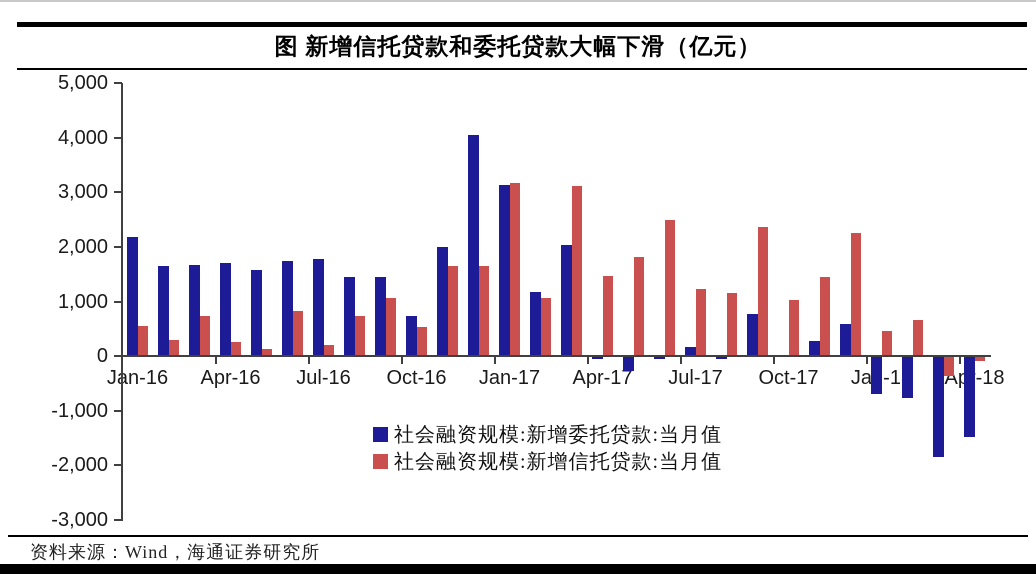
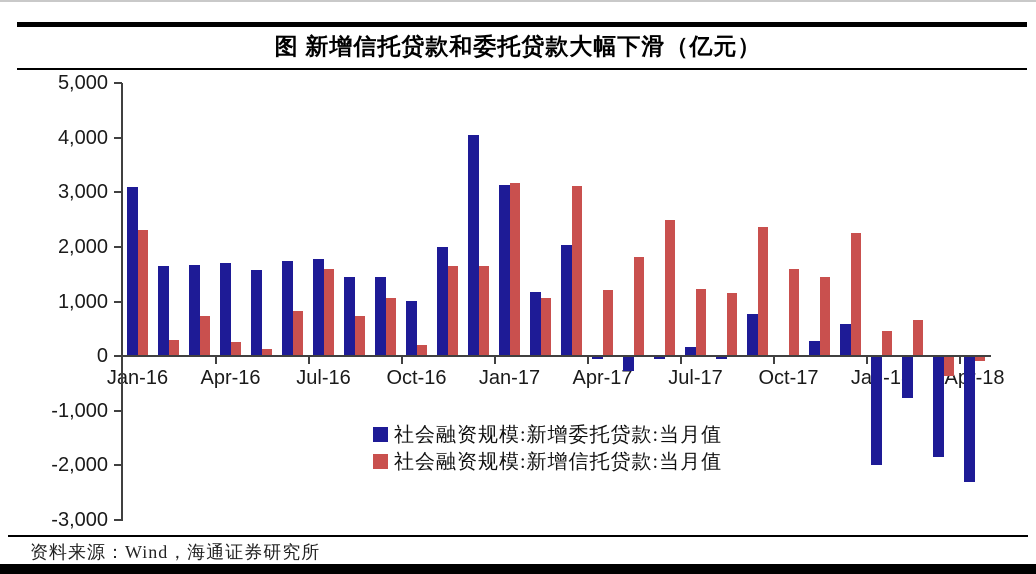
社会融资规模:新增委托贷款:当月值/Jan-16: 2200 -> 3100
社会融资规模:新增信托贷款:当月值/Jan-16: 600 -> 2300
社会融资规模:新增信托贷款:当月值/Jul-16: 200 -> 1600
社会融资规模:新增委托贷款:当月值/Oct-16: 700 -> 1000
社会融资规模:新增信托贷款:当月值/Oct-16: 500 -> 200
社会融资规模:新增信托贷款:当月值/Apr-17: 1500 -> 1200
社会融资规模:新增信托贷款:当月值/Oct-17: 1000 -> 1600
社会融资规模:新增委托贷款:当月值/Jan-18: -700 -> -2000
社会融资规模:新增委托贷款:当月值/Apr-18: -1500 -> -2300
